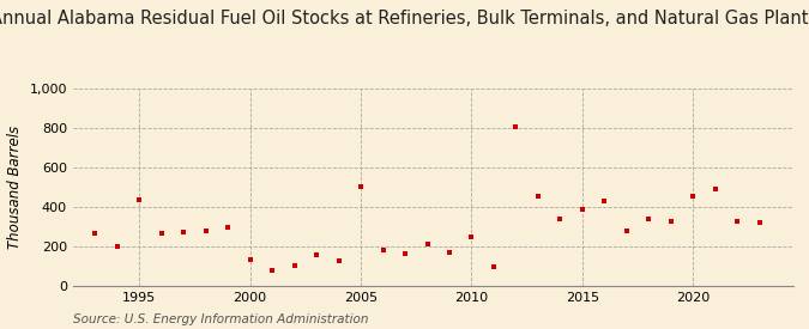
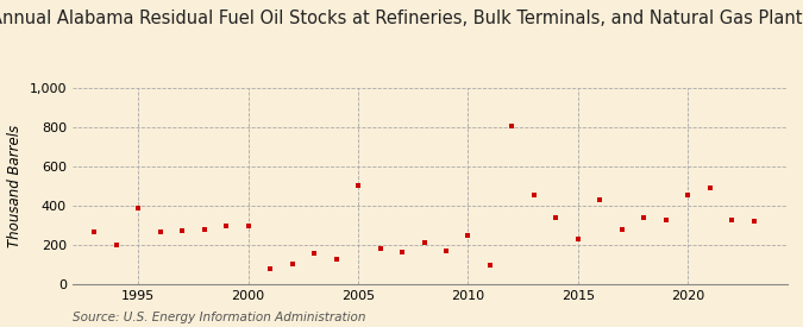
1995: 440 -> 390
2000: 140 -> 300
2015: 390 -> 230
